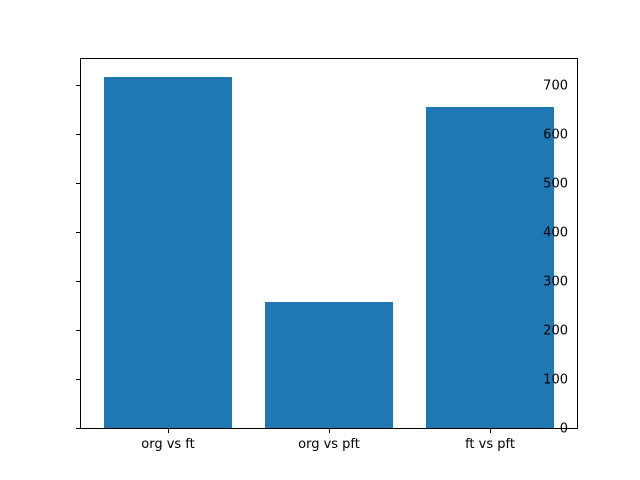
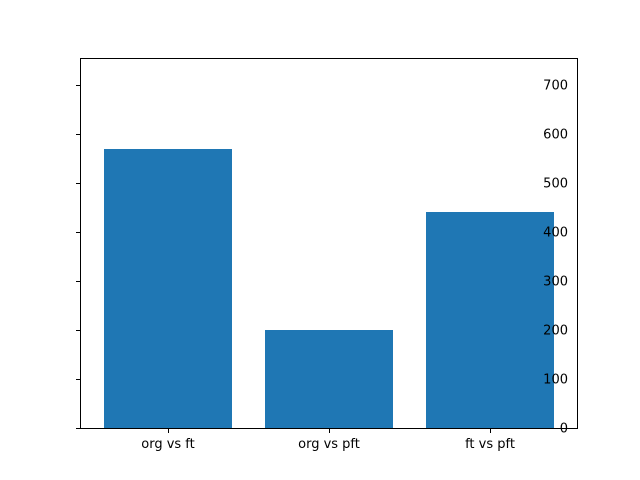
org vs ft: 720 -> 570
org vs pft: 260 -> 200
ft vs pft: 660 -> 440
